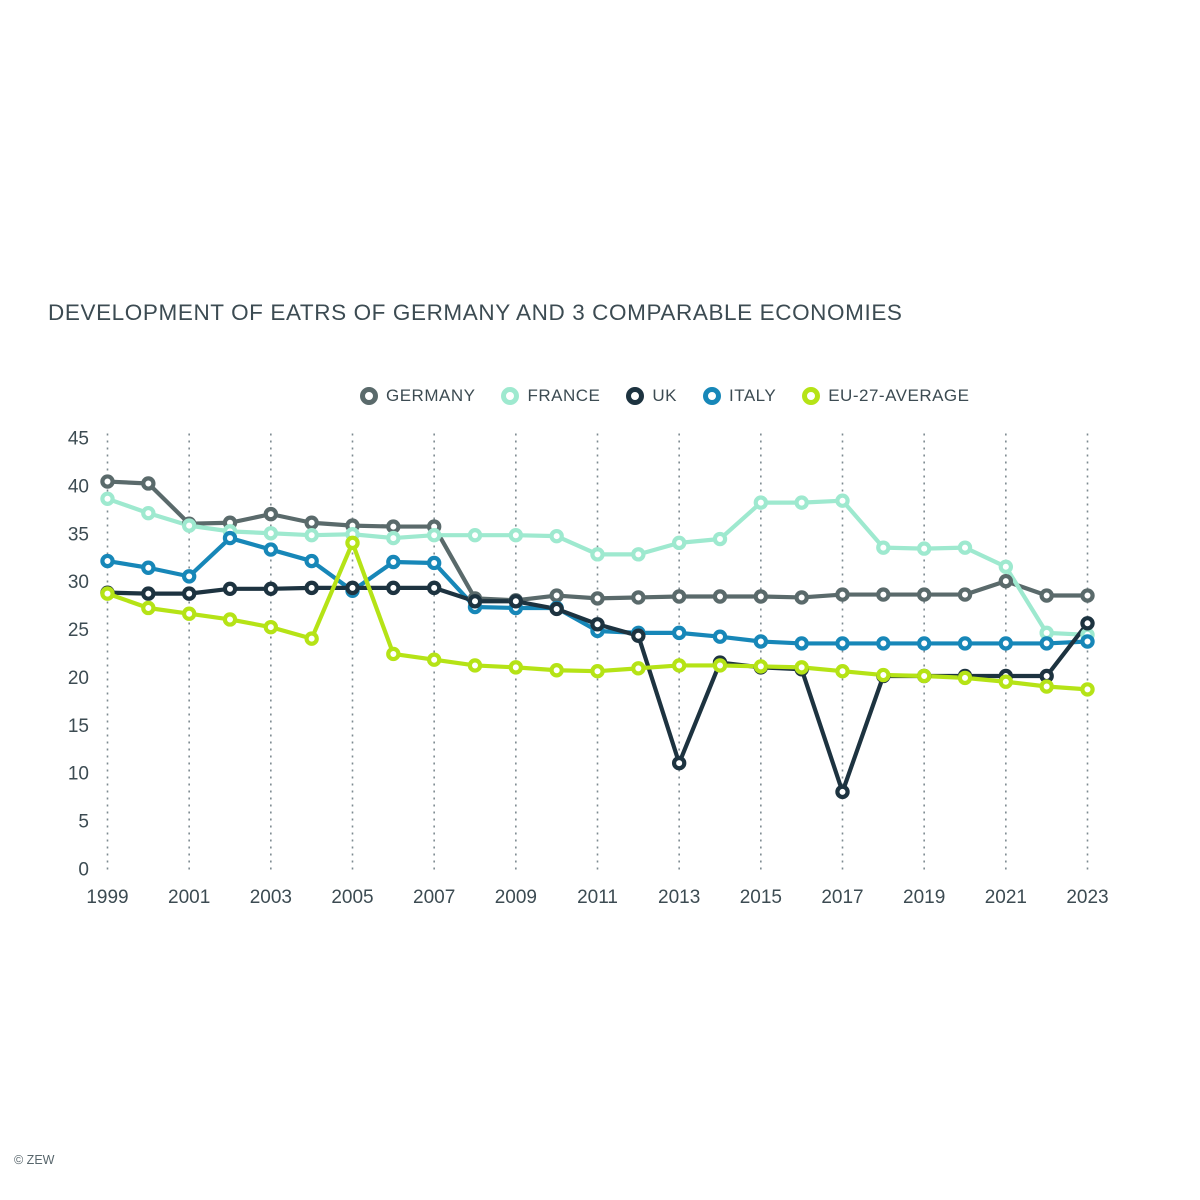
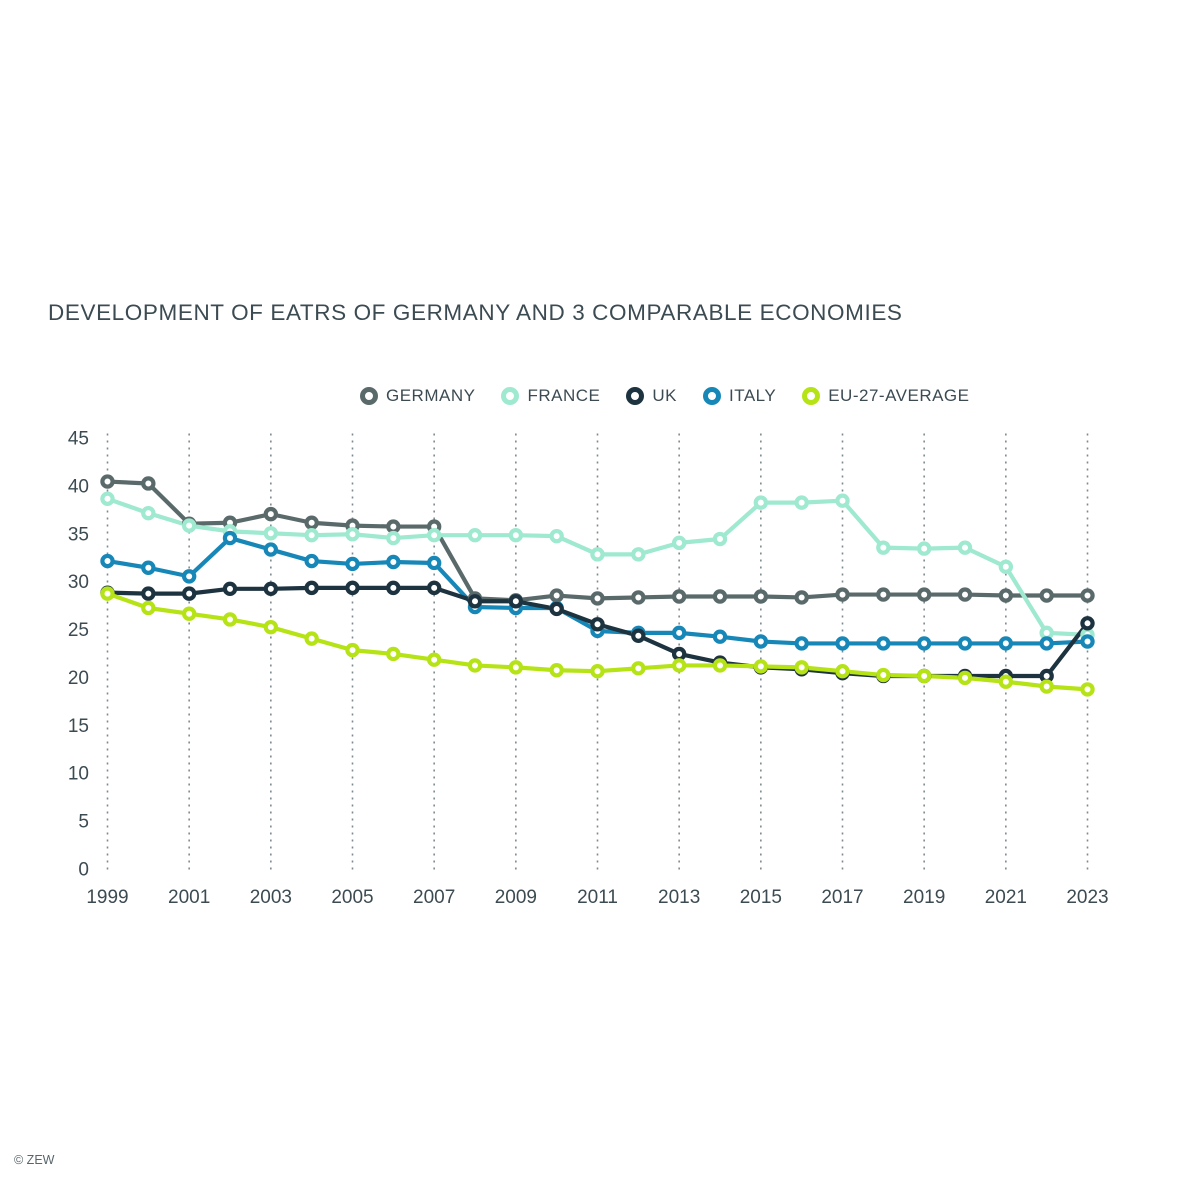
ITALY/2005: 29 -> 32
EU-27-AVERAGE/2005: 34 -> 23
UK/2013: 11 -> 22
UK/2017: 8 -> 20
GERMANY/2021: 30 -> 28
